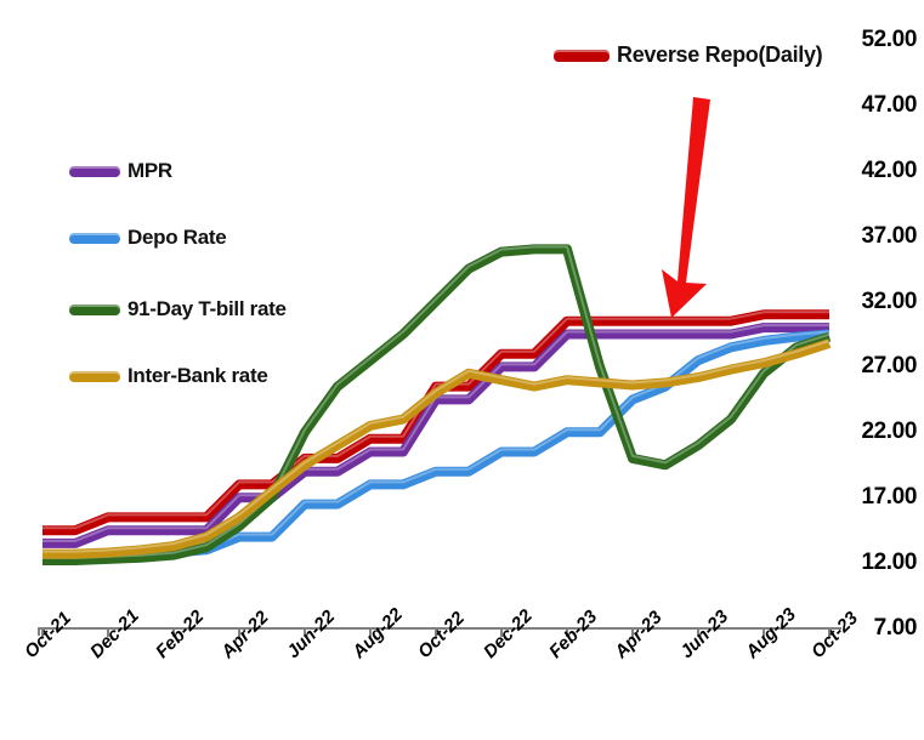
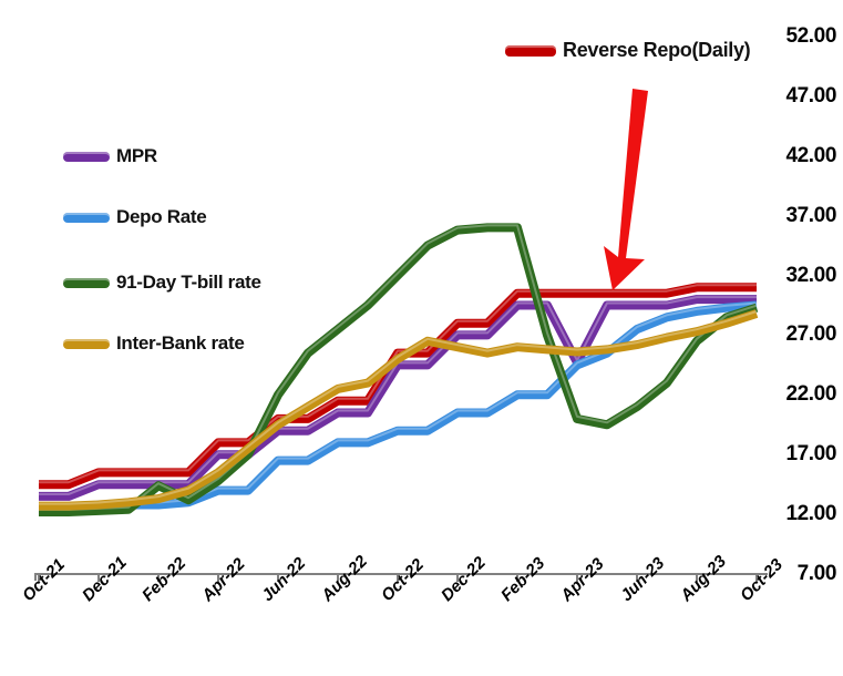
91-Day T-bill rate/Feb-22: 12.6 -> 14.4
MPR/Apr-23: 29.5 -> 24.7
